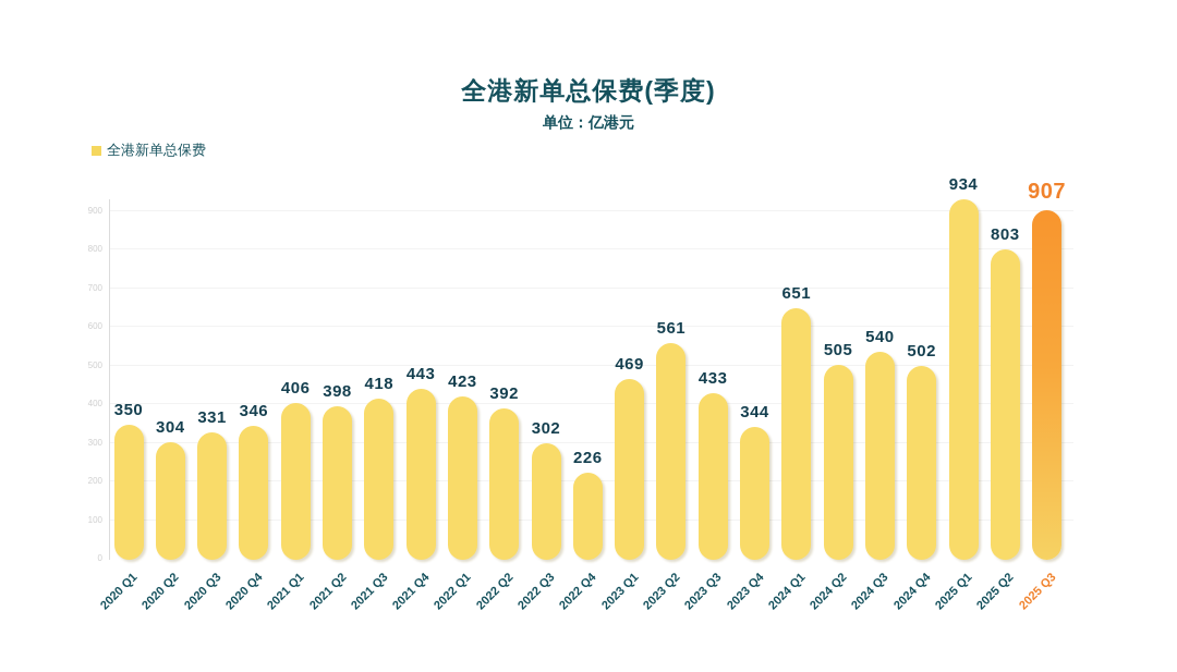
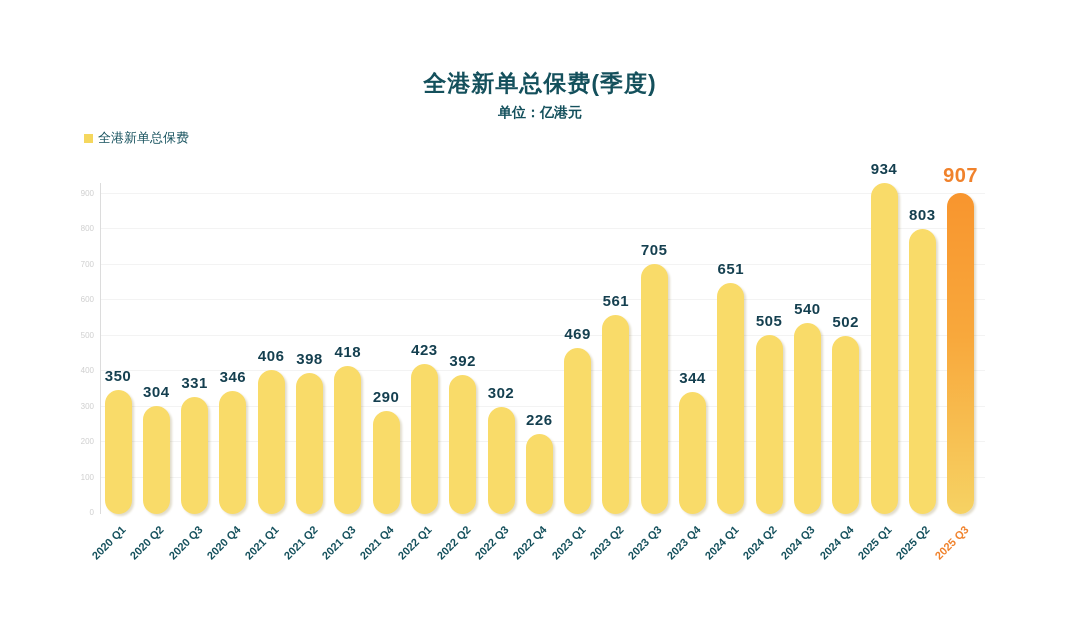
2021 Q4: 443 -> 290
2023 Q3: 433 -> 705
